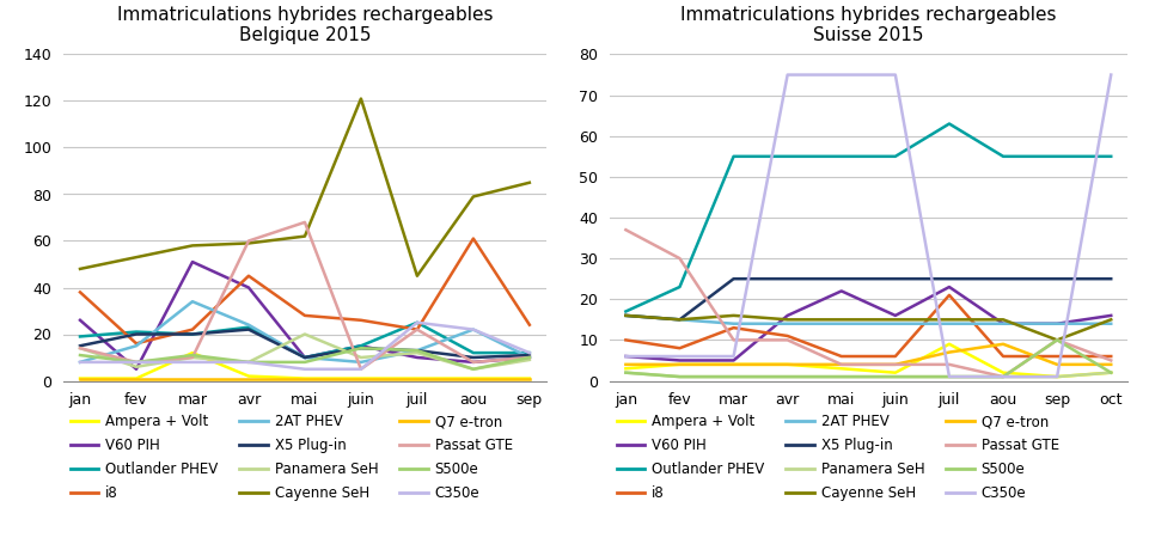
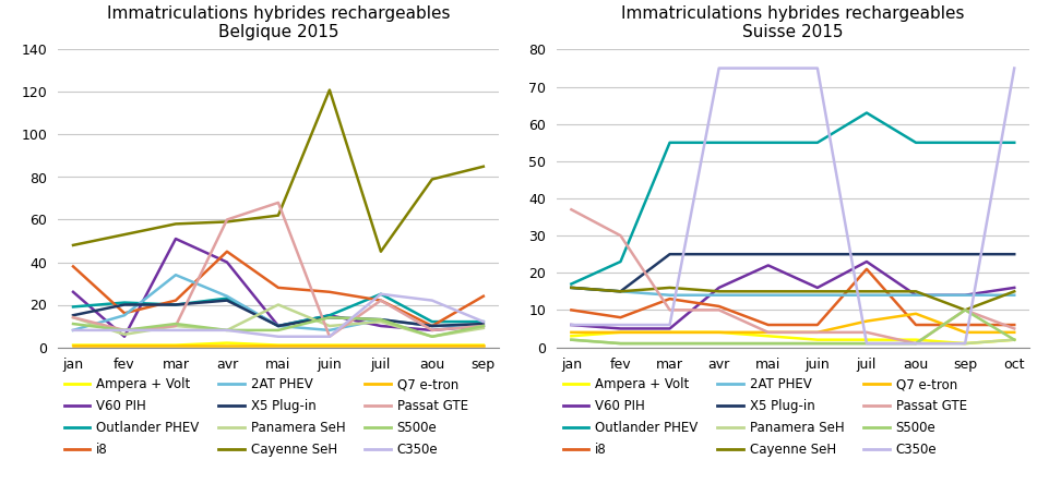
Immatriculations hybrides rechargeables Belgique 2015/Ampera + Volt/mar: 12 -> 1
Immatriculations hybrides rechargeables Belgique 2015/i8/aou: 61 -> 10
Immatriculations hybrides rechargeables Belgique 2015/2AT PHEV/aou: 22 -> 10
Immatriculations hybrides rechargeables Suisse 2015/Ampera + Volt/juil: 9 -> 2
